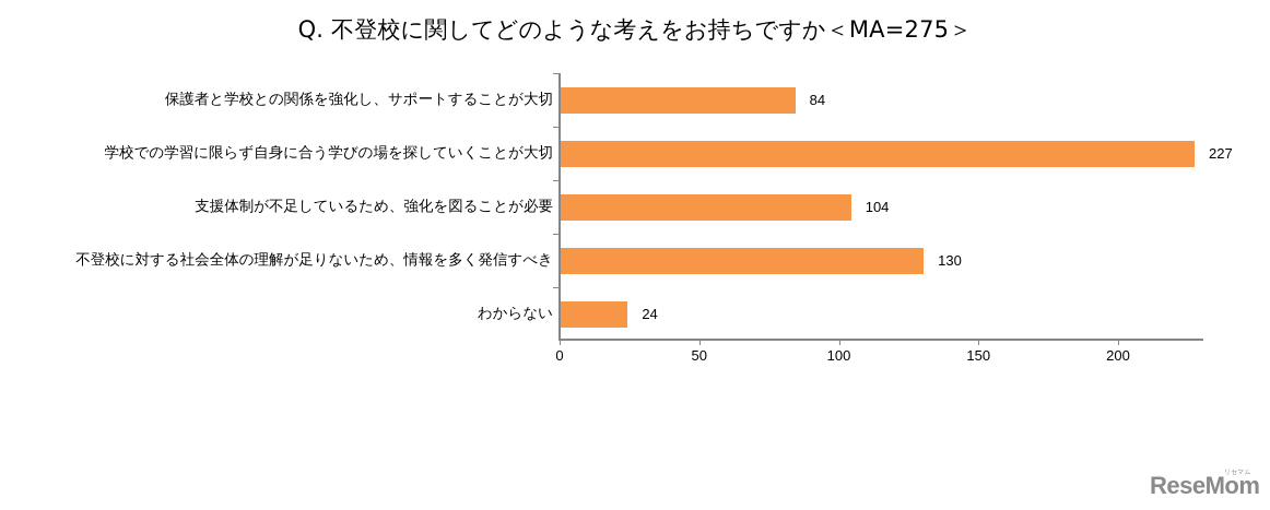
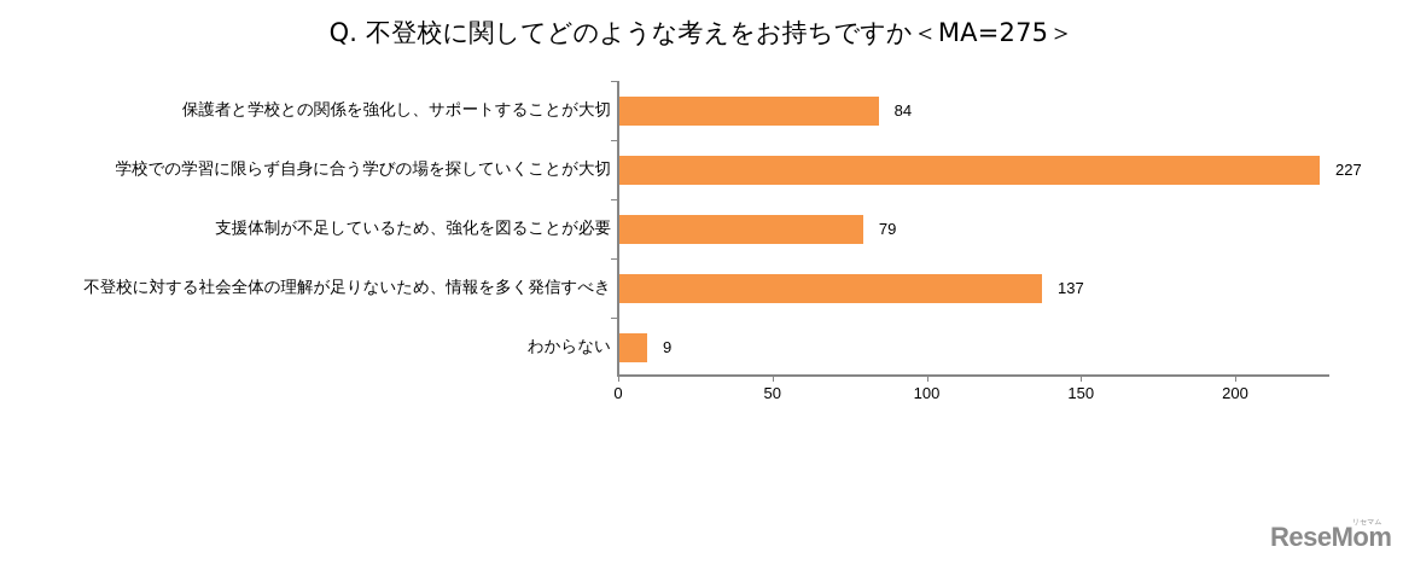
支援体制が不足しているため、強化を図ることが必要: 104 -> 79
不登校に対する社会全体の理解が足りないため、情報を多く発信すべき: 130 -> 137
わからない: 24 -> 9
